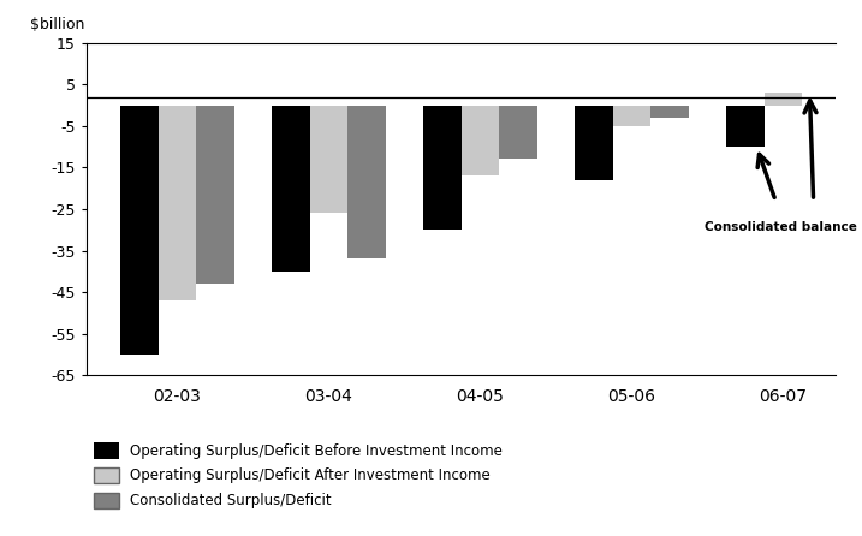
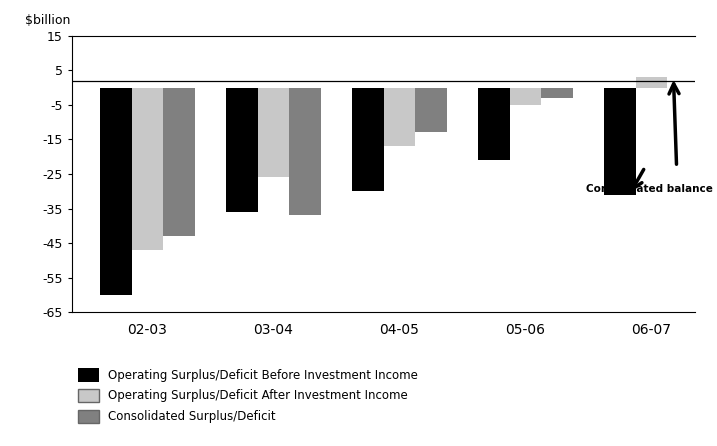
Operating Surplus/Deficit Before Investment Income/03-04: -40 -> -36
Operating Surplus/Deficit Before Investment Income/05-06: -18 -> -21
Operating Surplus/Deficit Before Investment Income/06-07: -10 -> -31
